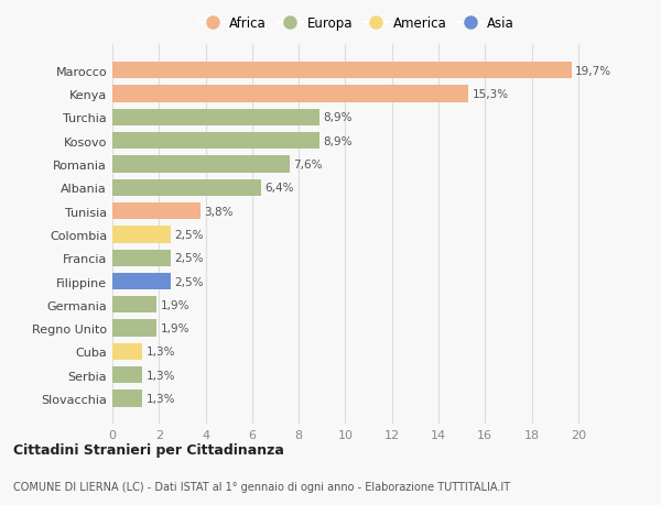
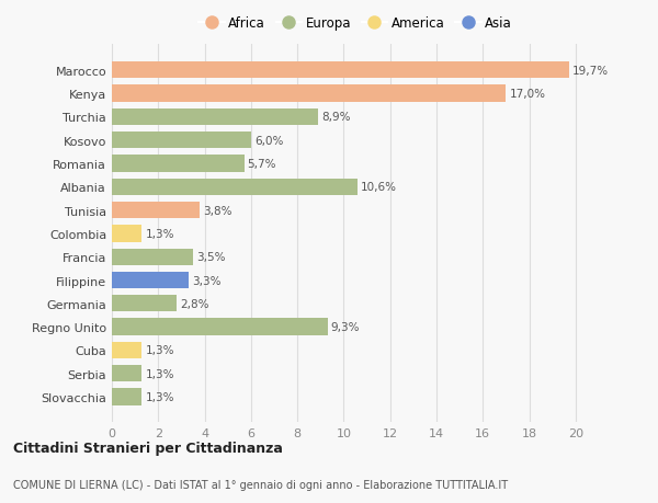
Kenya: 15,3% -> 17,0%
Kosovo: 8,9% -> 6,0%
Romania: 7,6% -> 5,7%
Albania: 6,4% -> 10,6%
Colombia: 2,5% -> 1,3%
Francia: 2,5% -> 3,5%
Filippine: 2,5% -> 3,3%
Germania: 1,9% -> 2,8%
Regno Unito: 1,9% -> 9,3%
